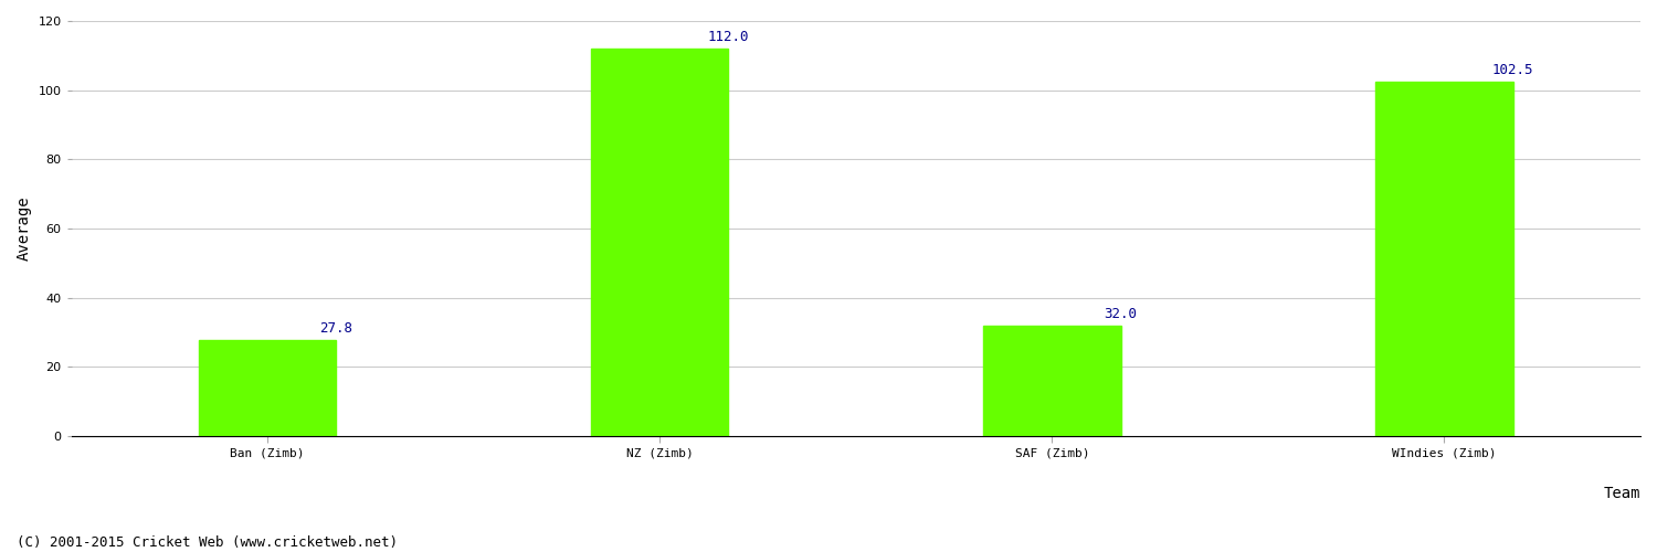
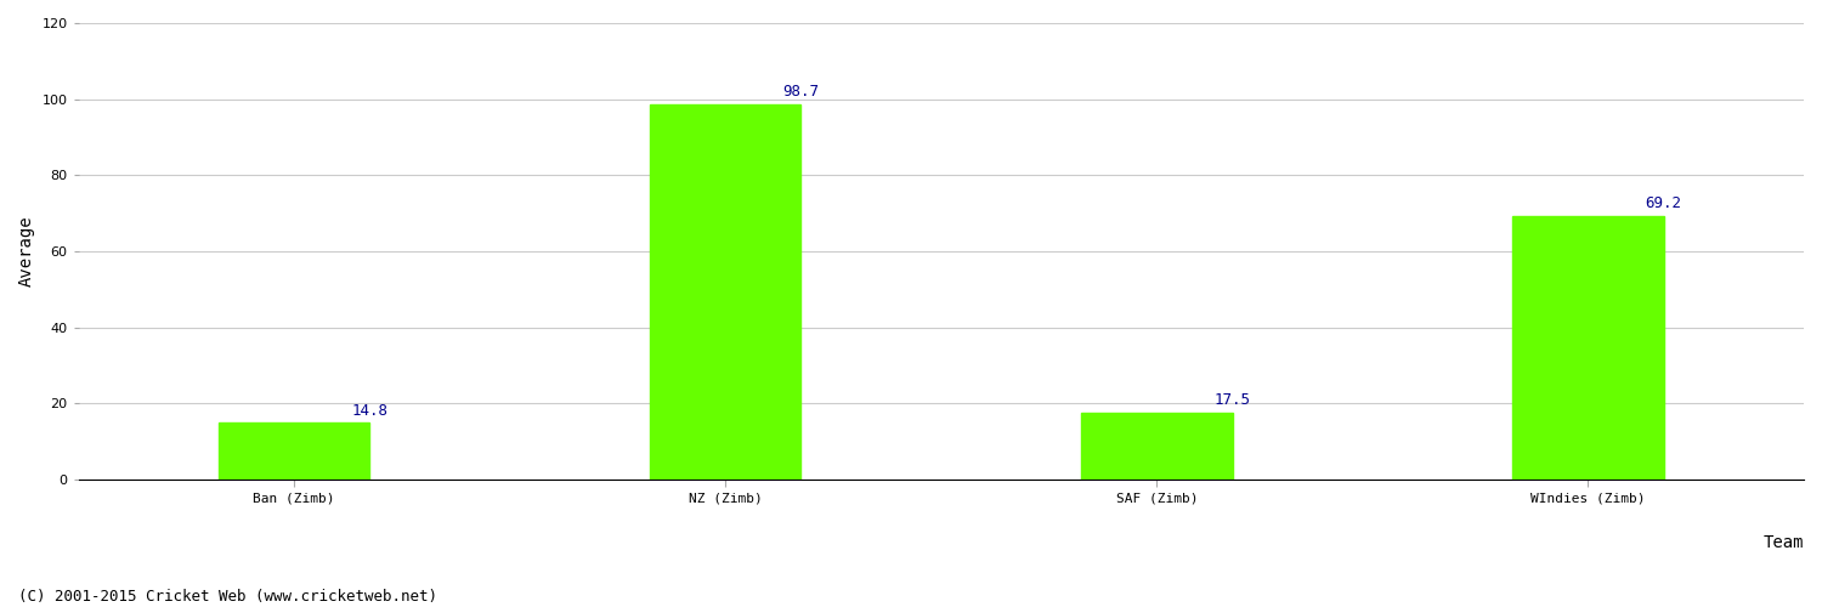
Ban (Zimb): 27.8 -> 14.8
NZ (Zimb): 112.0 -> 98.7
SAF (Zimb): 32.0 -> 17.5
WIndies (Zimb): 102.5 -> 69.2
